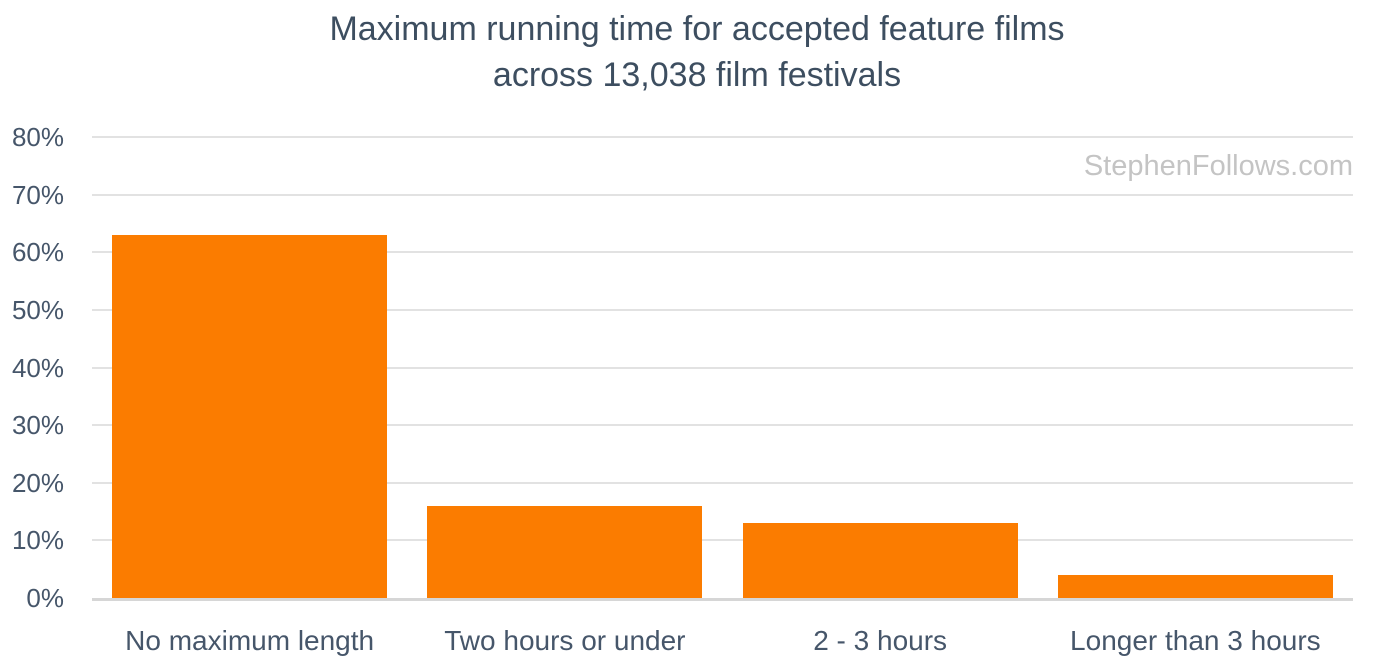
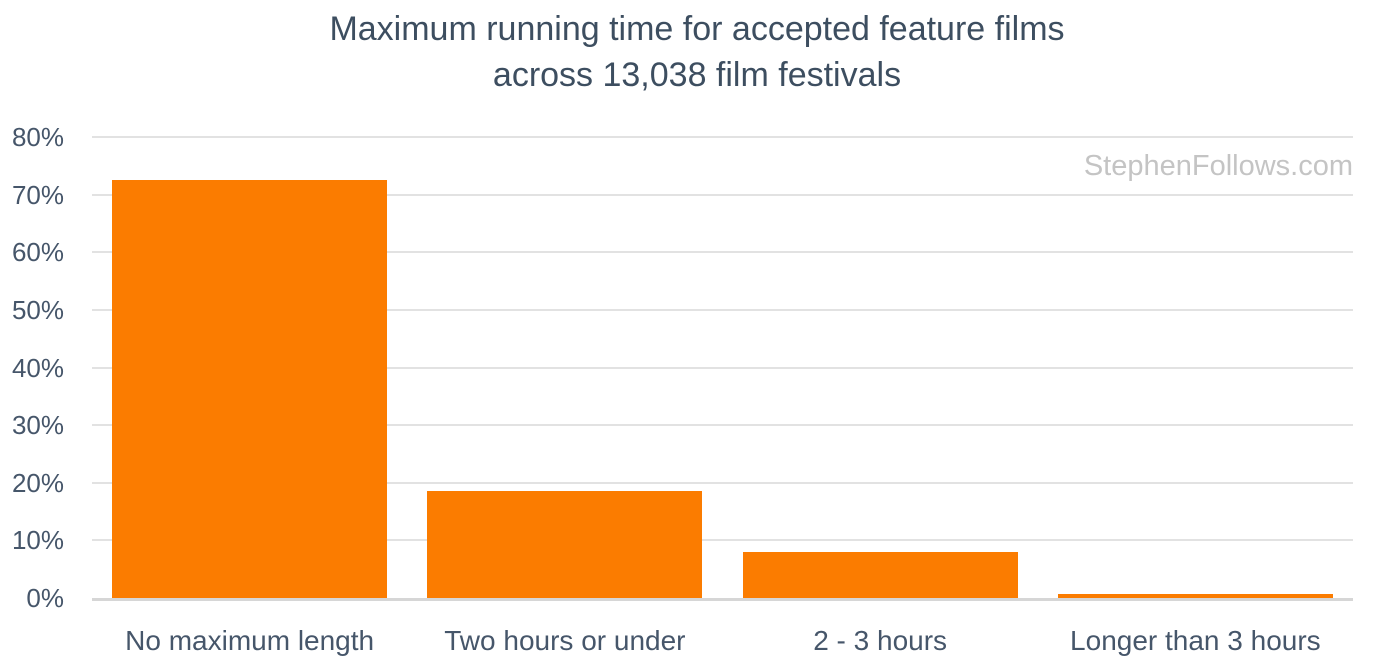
No maximum length: 63% -> 72%
Two hours or under: 16% -> 19%
2 - 3 hours: 13% -> 8%
Longer than 3 hours: 4% -> 1%
